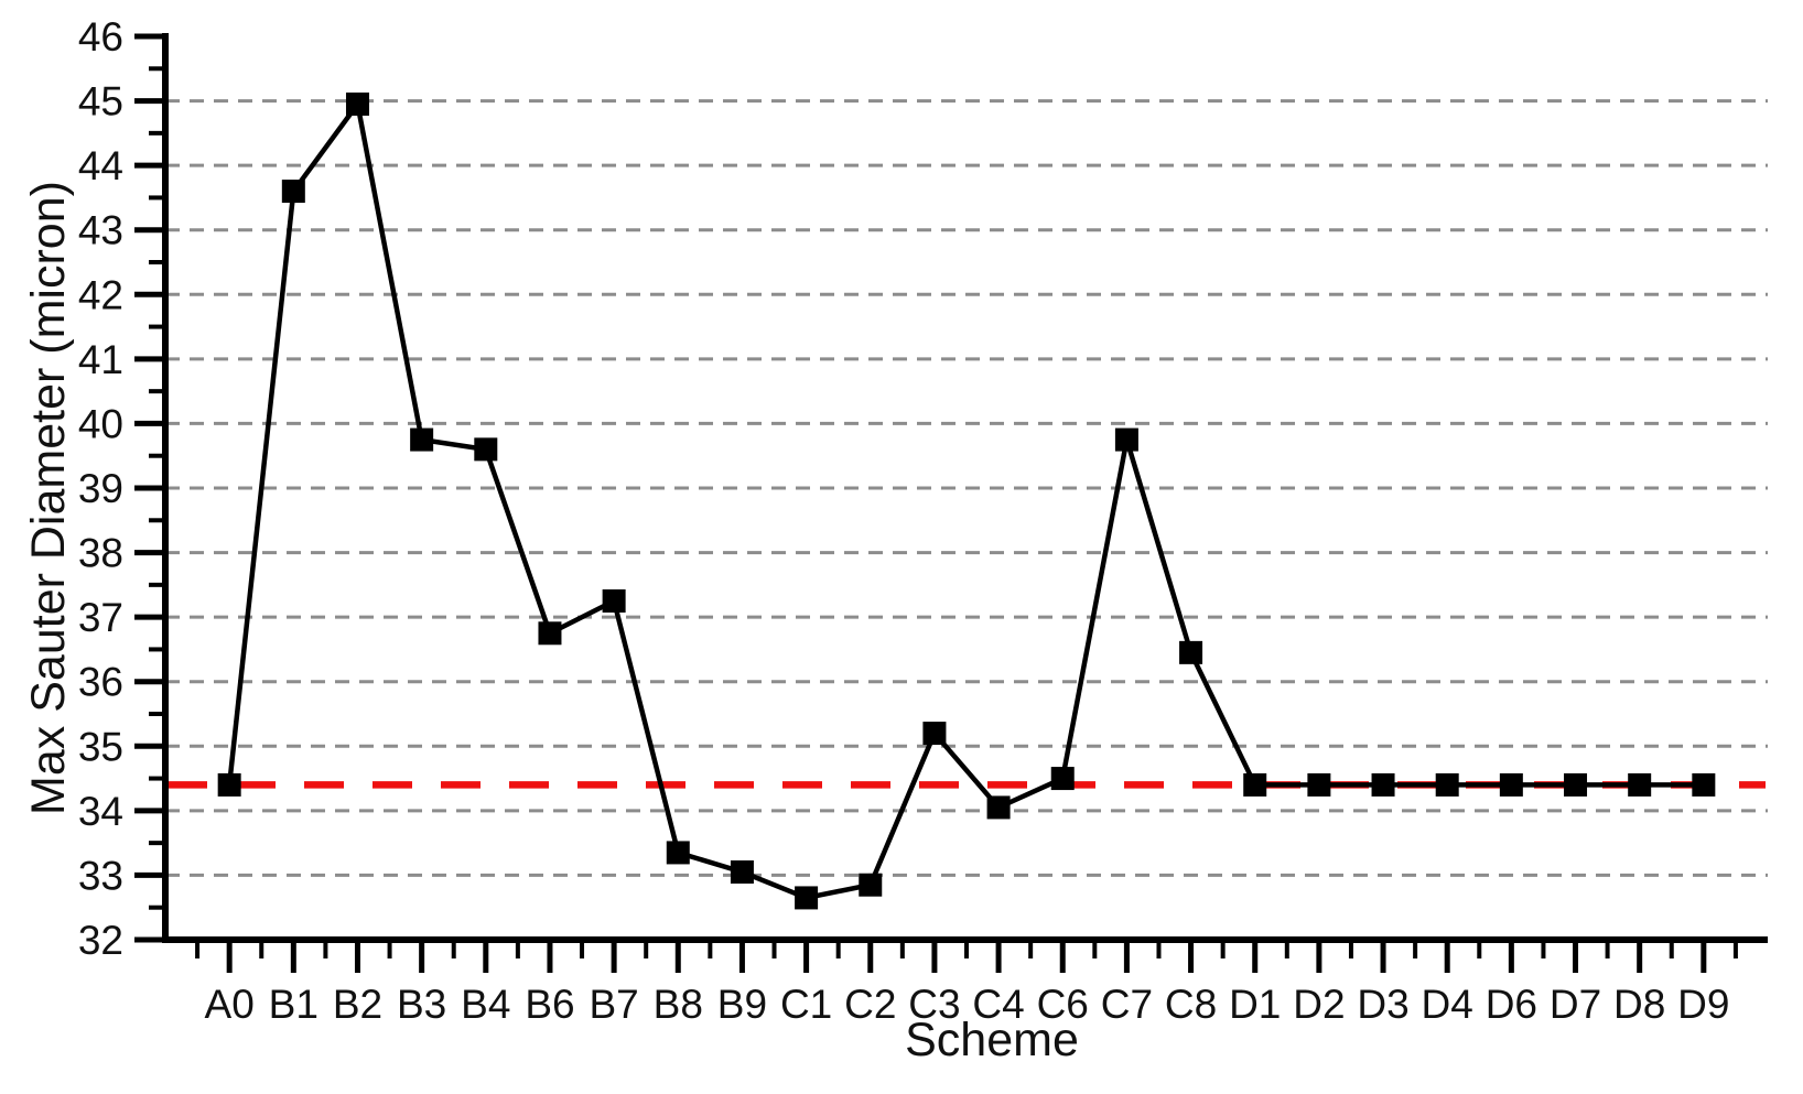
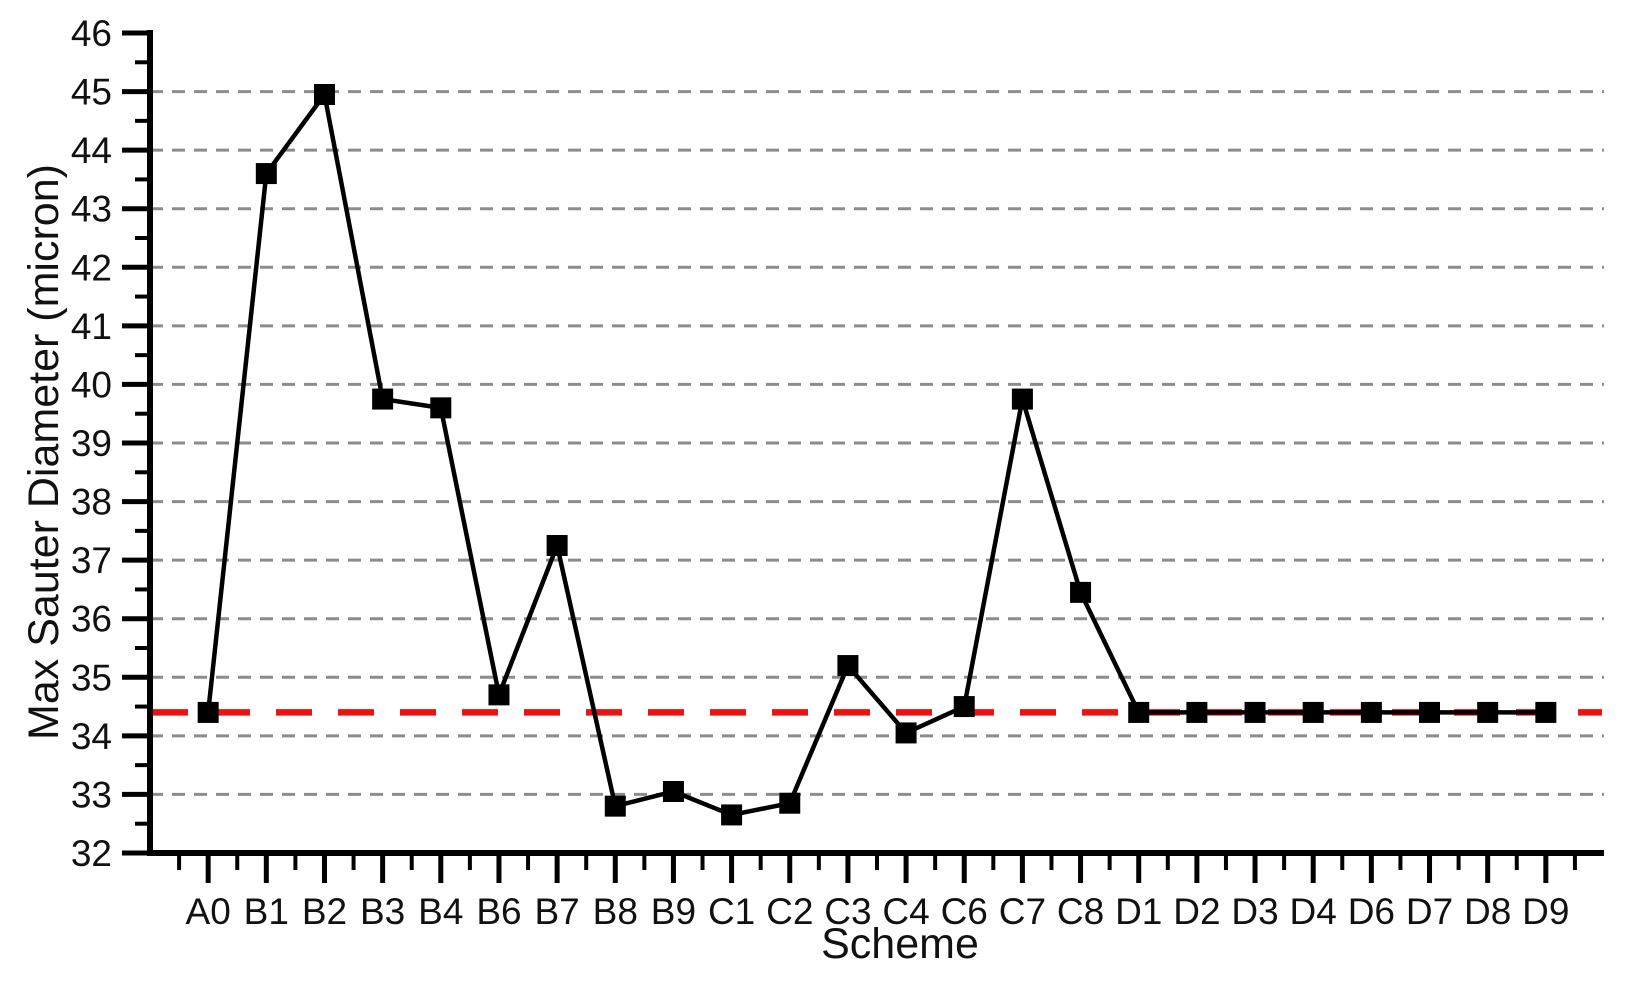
B6: 36.8 -> 34.7
B8: 33.4 -> 32.8
